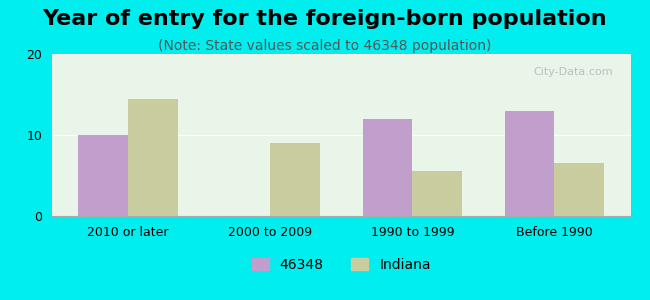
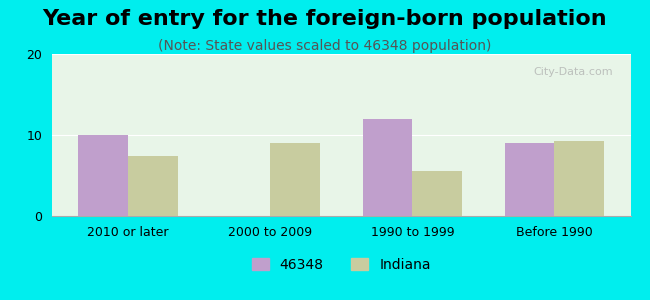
Indiana/2010 or later: 14.5 -> 7.4
46348/Before 1990: 13 -> 9
Indiana/Before 1990: 6.5 -> 9.2
